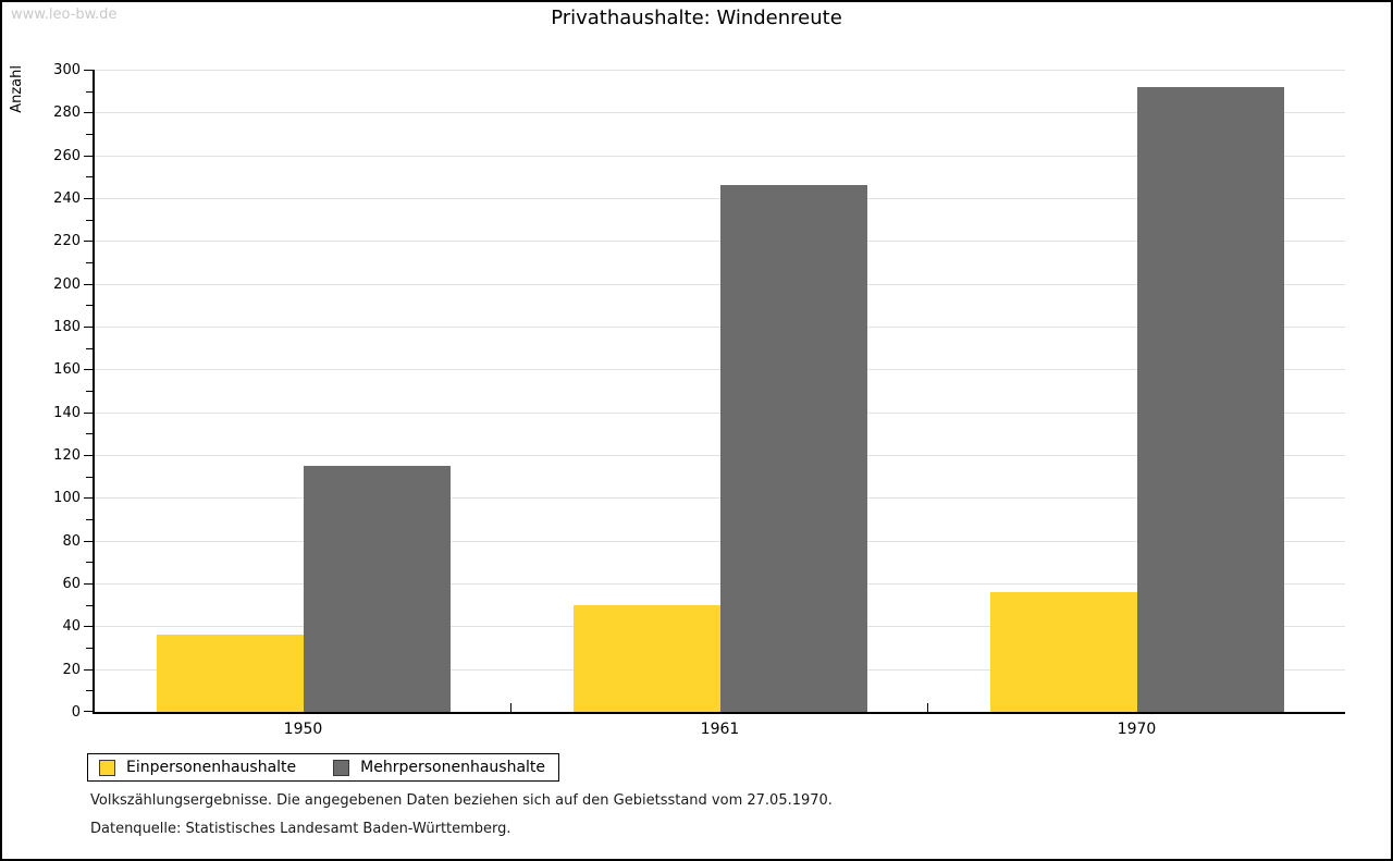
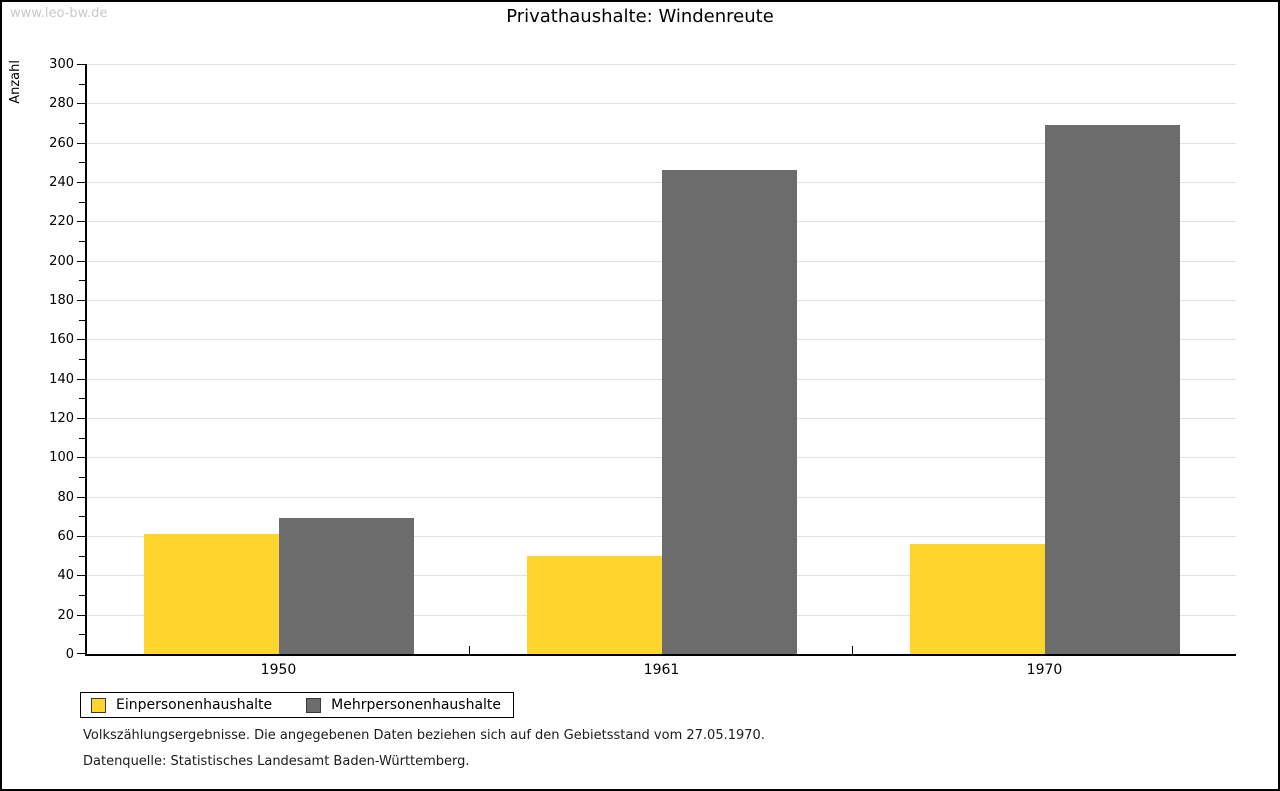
Einpersonenhaushalte/1950: 36 -> 61
Mehrpersonenhaushalte/1950: 115 -> 69
Mehrpersonenhaushalte/1970: 292 -> 269
